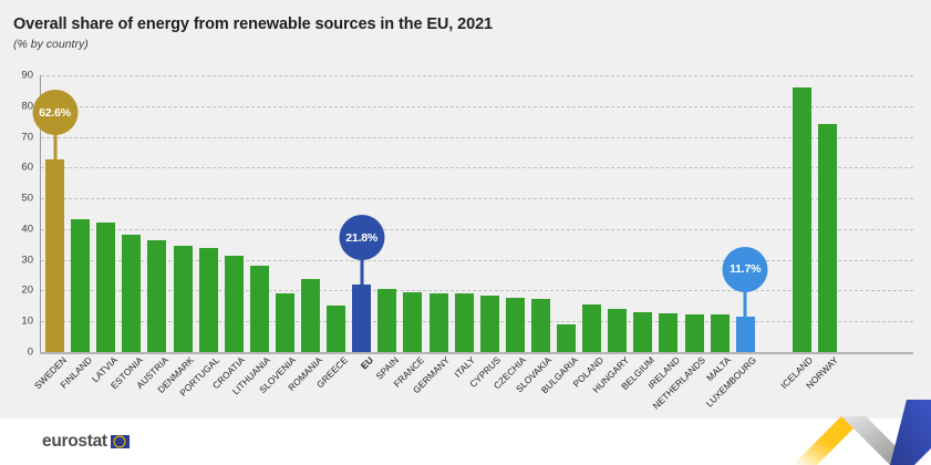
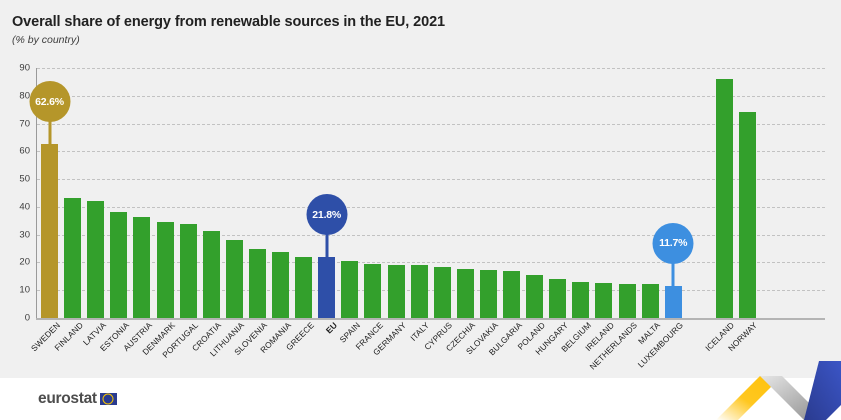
SLOVENIA: 19 -> 25
GREECE: 15 -> 22
BULGARIA: 9 -> 17
